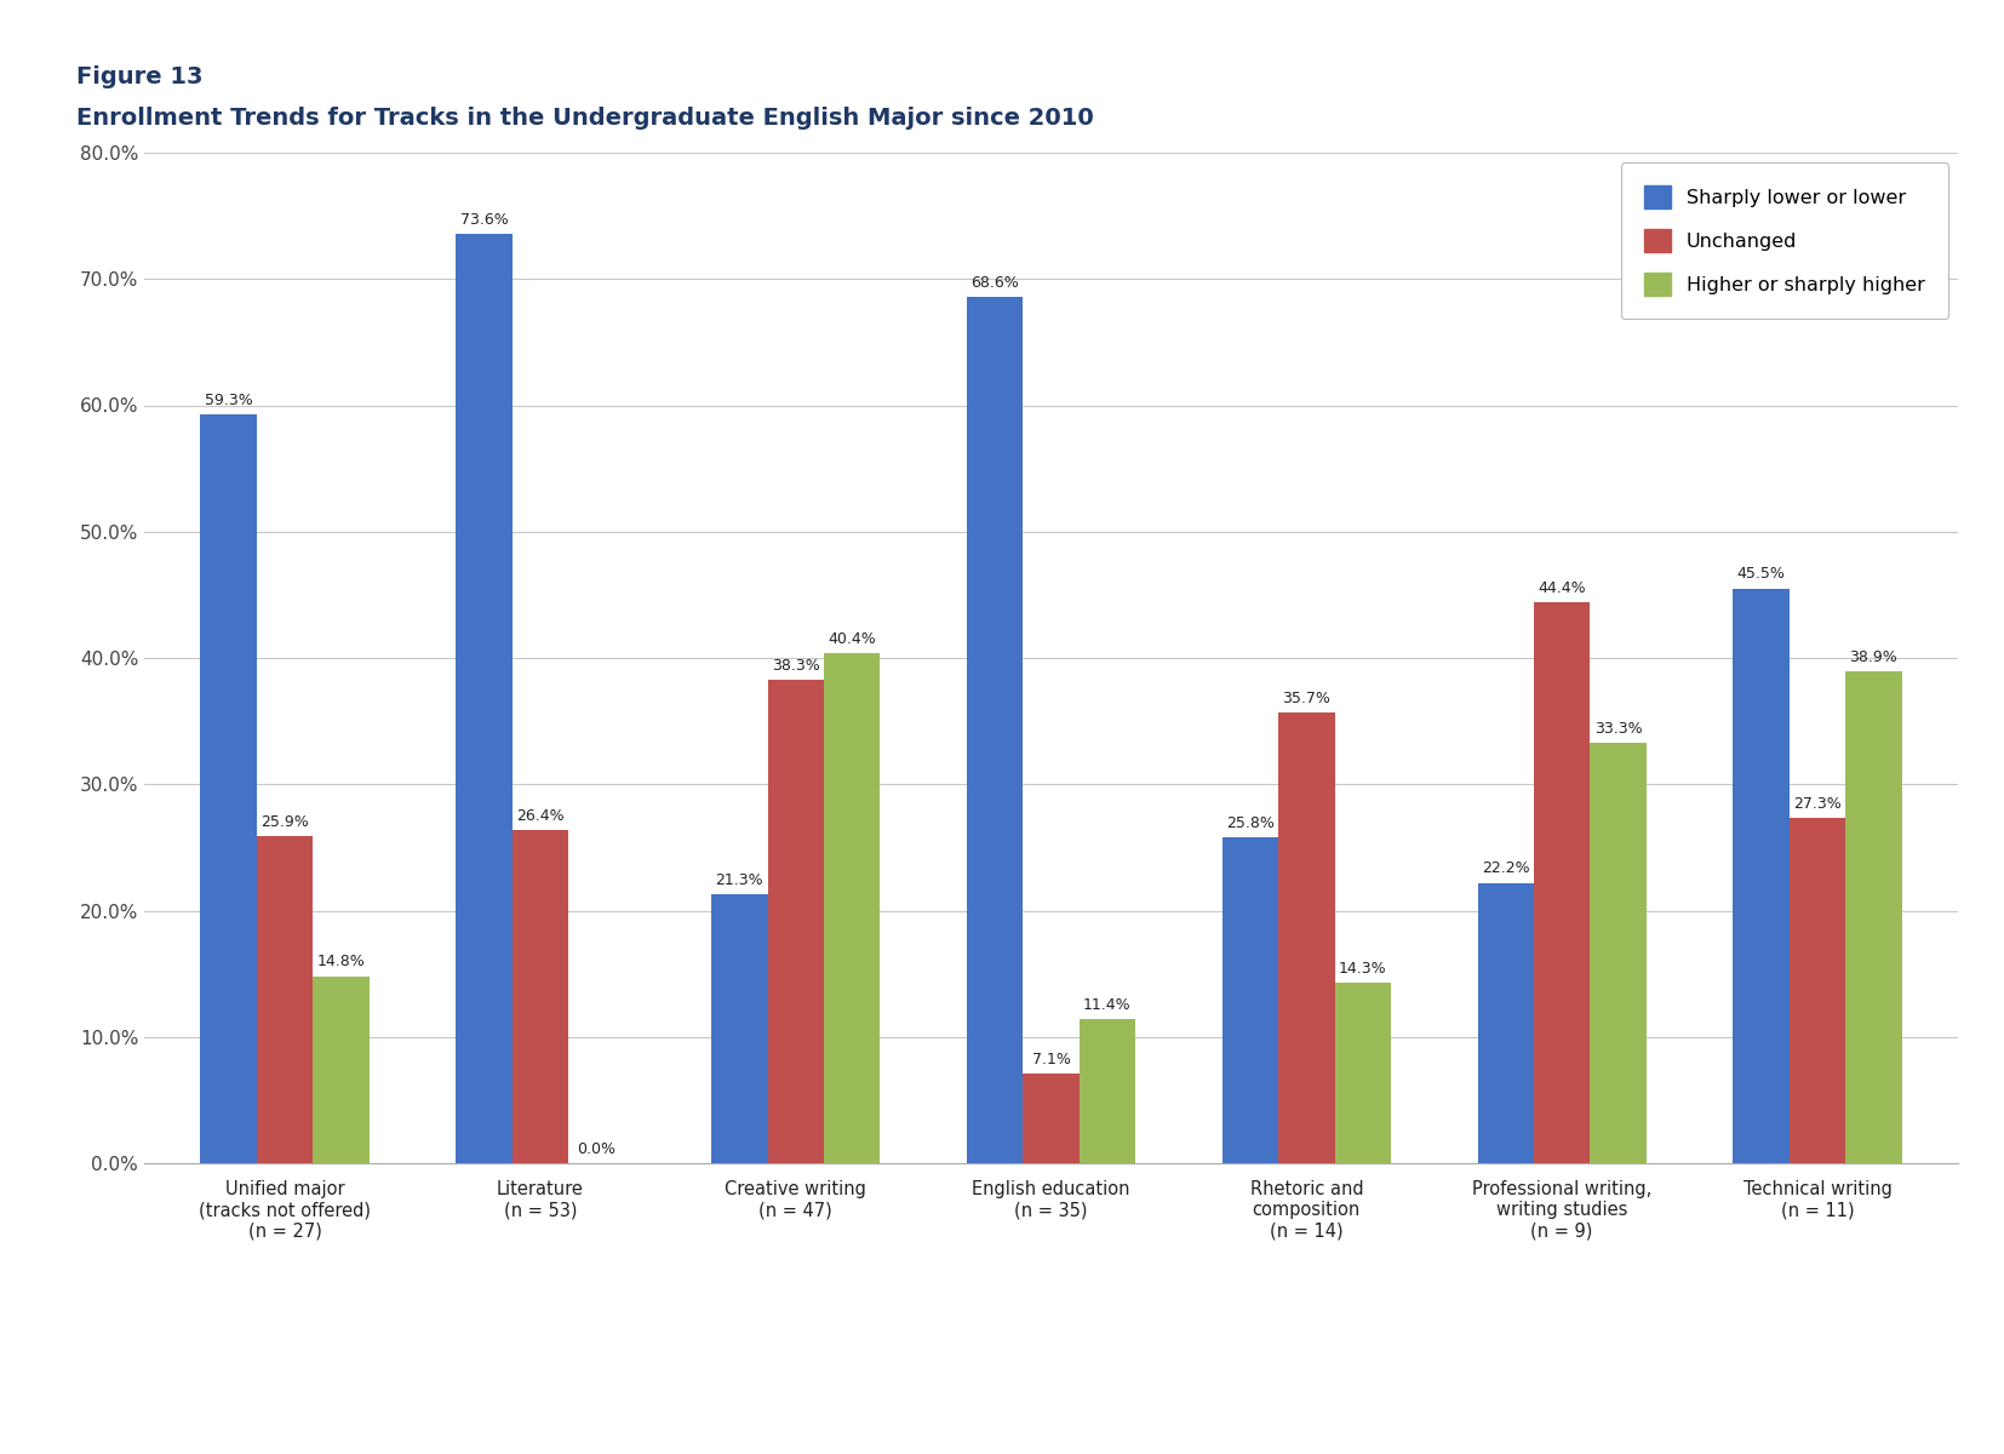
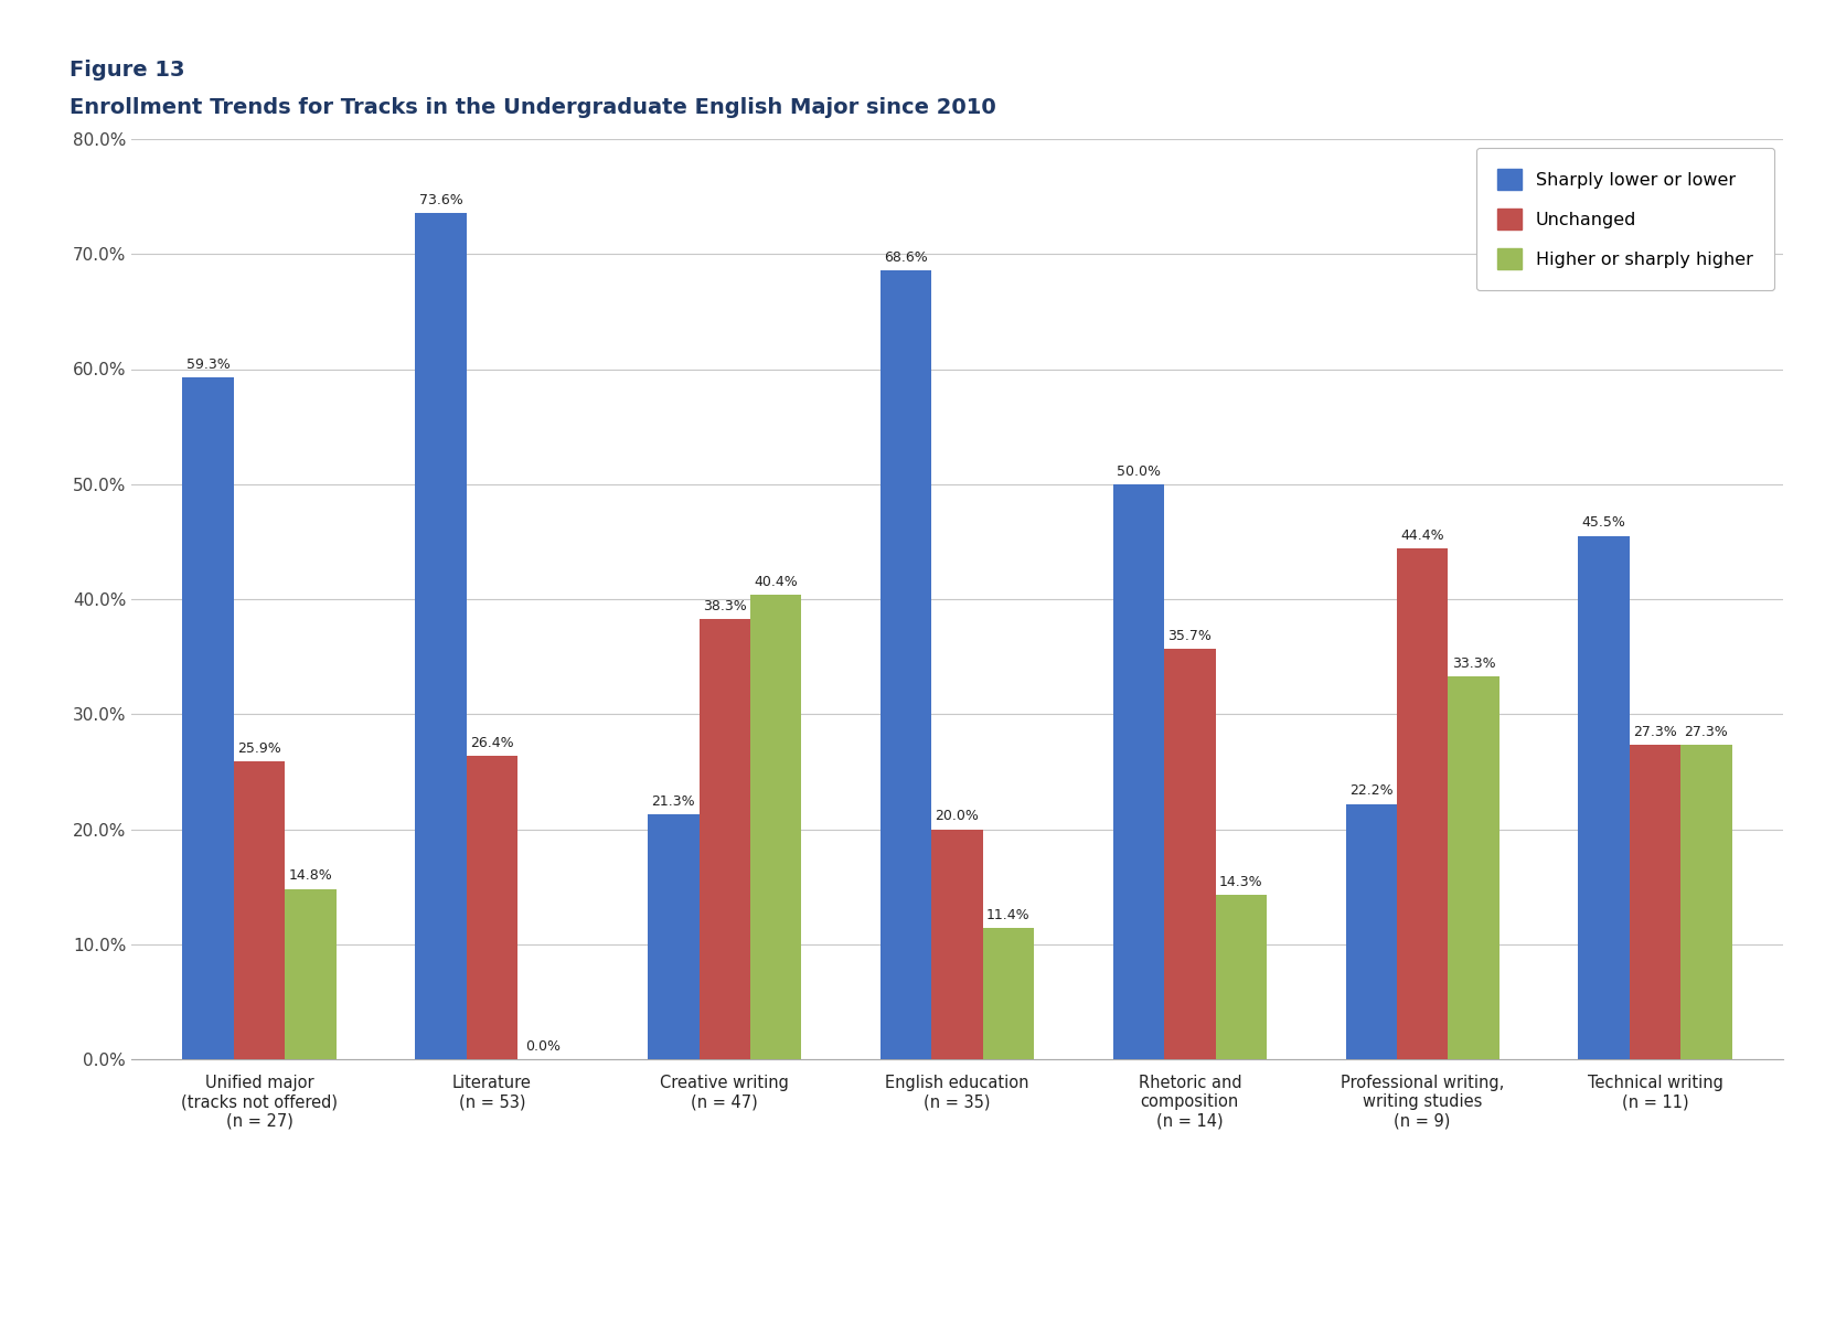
Unchanged/English education (n = 35): 7.1% -> 20.0%
Sharply lower or lower/Rhetoric and composition (n = 14): 25.8% -> 50.0%
Higher or sharply higher/Technical writing (n = 11): 38.9% -> 27.3%
